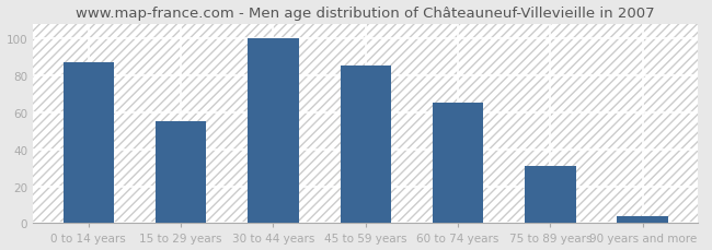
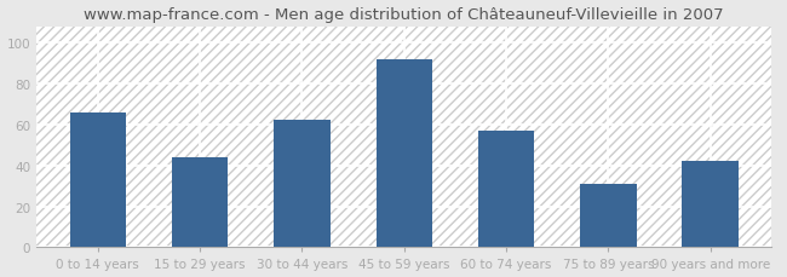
0 to 14 years: 87 -> 66
15 to 29 years: 55 -> 44
30 to 44 years: 100 -> 62
45 to 59 years: 85 -> 92
60 to 74 years: 65 -> 57
90 years and more: 4 -> 42
